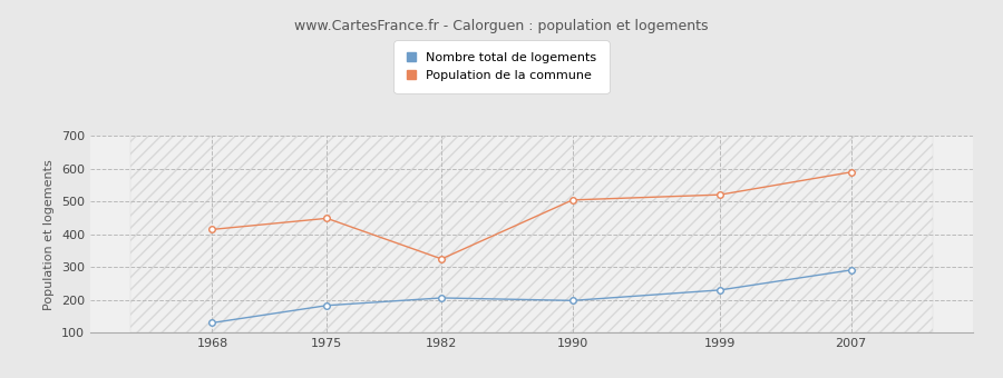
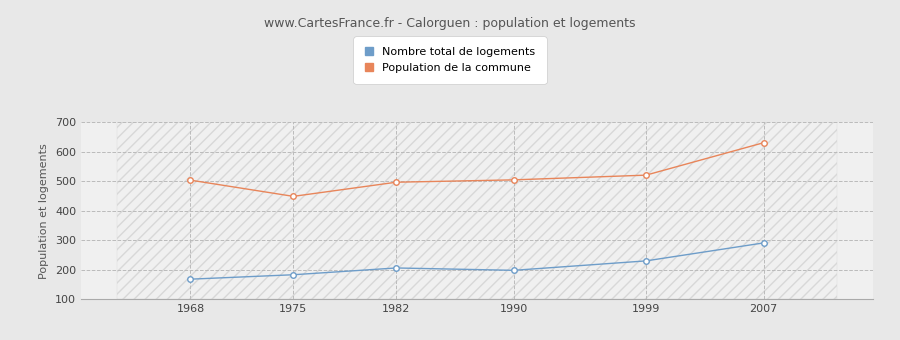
Nombre total de logements/1968: 130 -> 168
Population de la commune/1968: 415 -> 504
Population de la commune/1982: 325 -> 497
Population de la commune/2007: 590 -> 631
